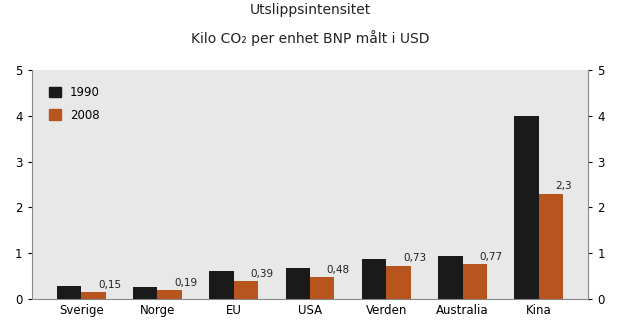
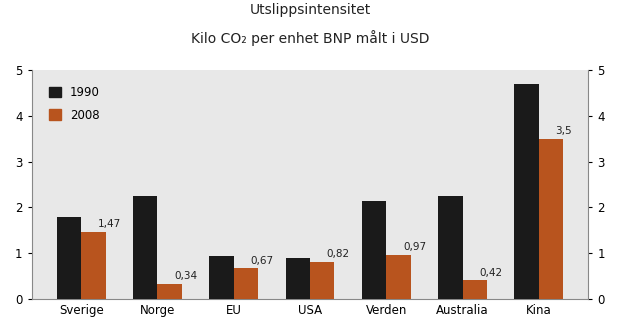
1990/Sverige: 0.28 -> 1.80
2008/Sverige: 0,15 -> 1,47
1990/Norge: 0.26 -> 2.25
2008/Norge: 0,19 -> 0,34
1990/EU: 0.62 -> 0.95
2008/EU: 0,39 -> 0,67
1990/USA: 0.68 -> 0.90
2008/USA: 0,48 -> 0,82
1990/Verden: 0.88 -> 2.15
2008/Verden: 0,73 -> 0,97
1990/Australia: 0.93 -> 2.25
2008/Australia: 0,77 -> 0,42
1990/Kina: 4.00 -> 4.70
2008/Kina: 2,3 -> 3,5
